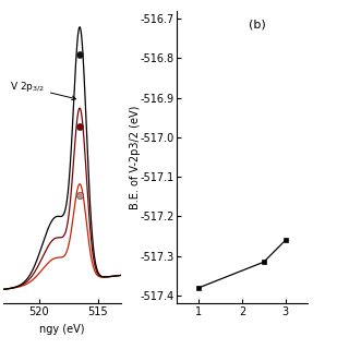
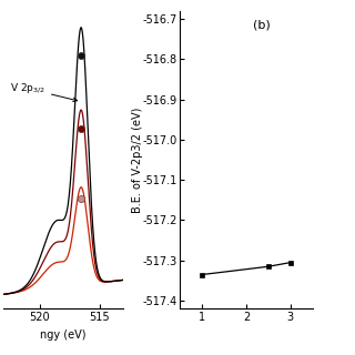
1: -517.380 -> -517.335
3: -517.260 -> -517.305
